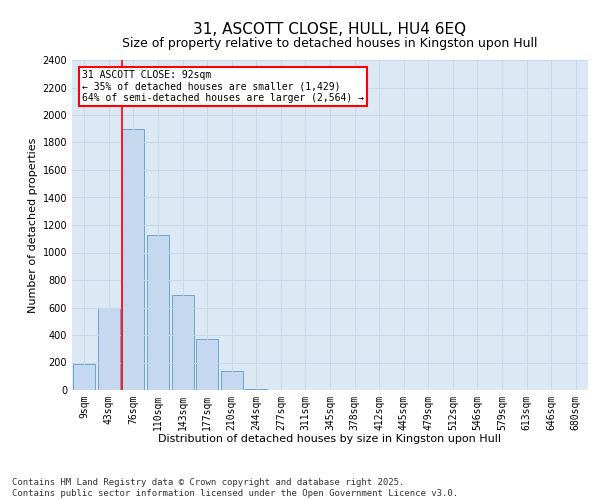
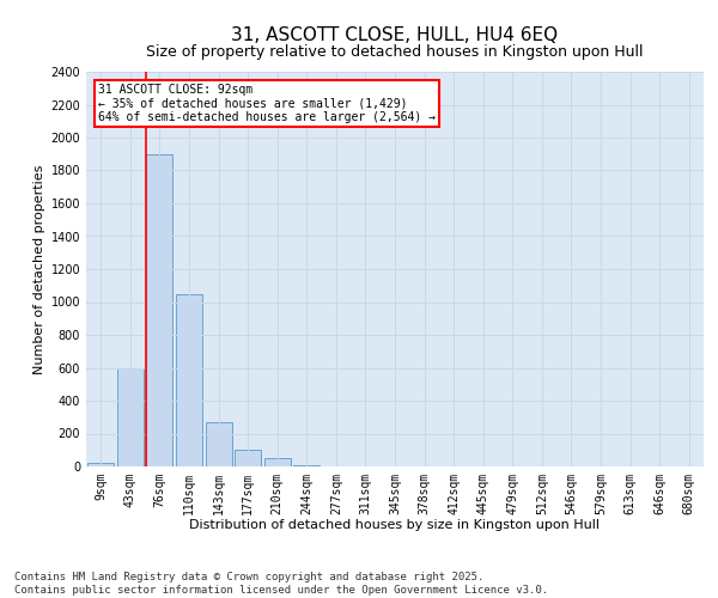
9sqm: 190 -> 20
110sqm: 1130 -> 1050
143sqm: 690 -> 270
177sqm: 370 -> 100
210sqm: 140 -> 50
